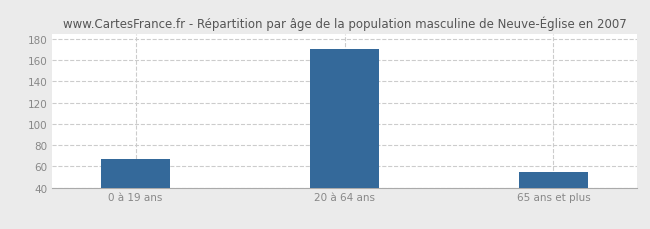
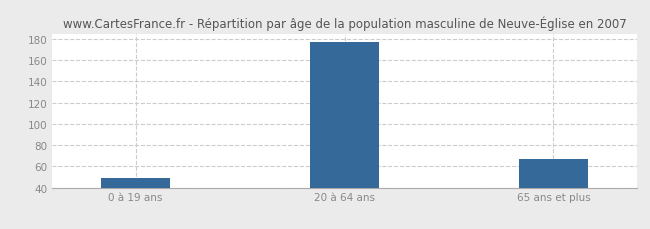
0 à 19 ans: 67 -> 49
20 à 64 ans: 170 -> 177
65 ans et plus: 55 -> 67
